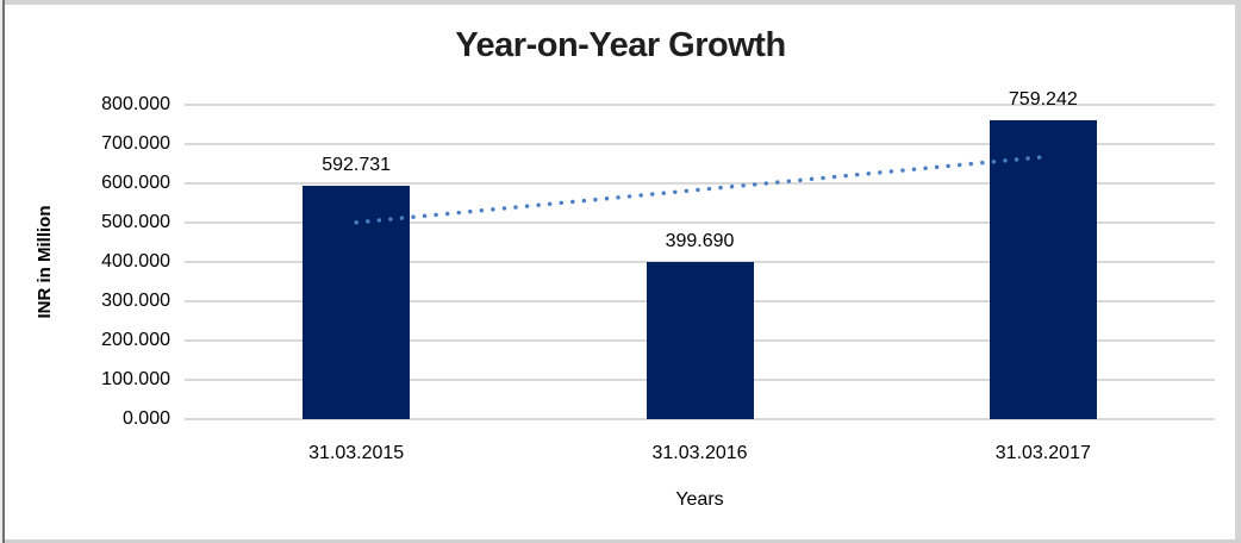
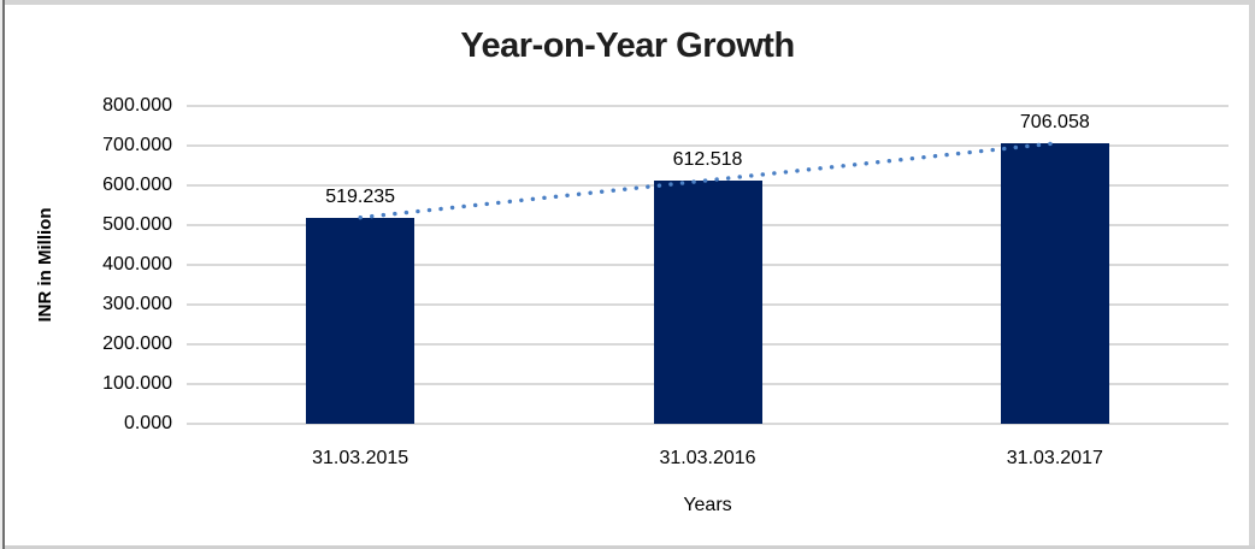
31.03.2015: 592.731 -> 519.235
31.03.2016: 399.690 -> 612.518
31.03.2017: 759.242 -> 706.058
